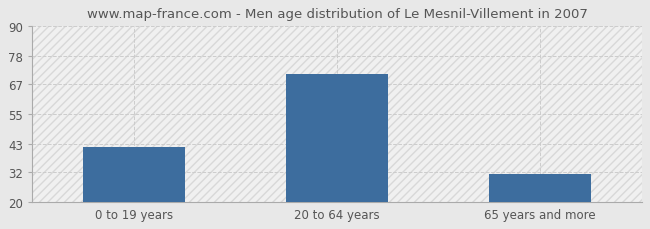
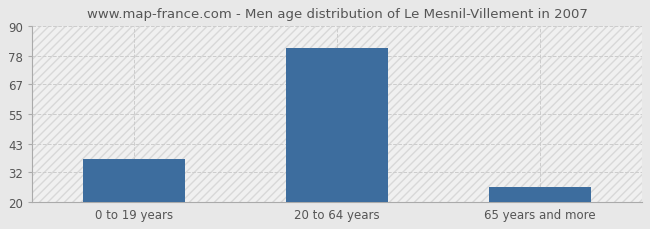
0 to 19 years: 42 -> 37
20 to 64 years: 71 -> 81
65 years and more: 31 -> 26
